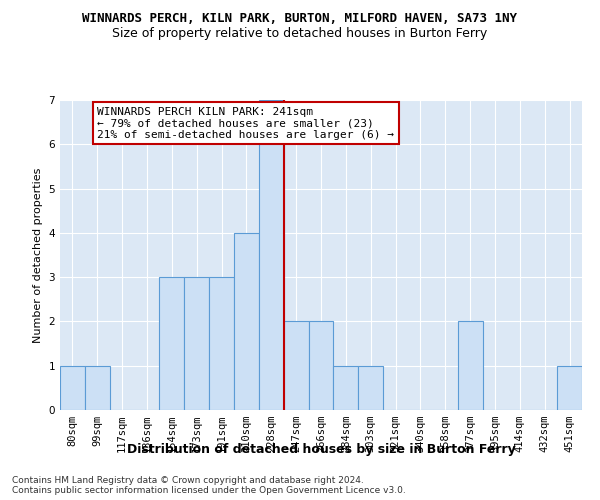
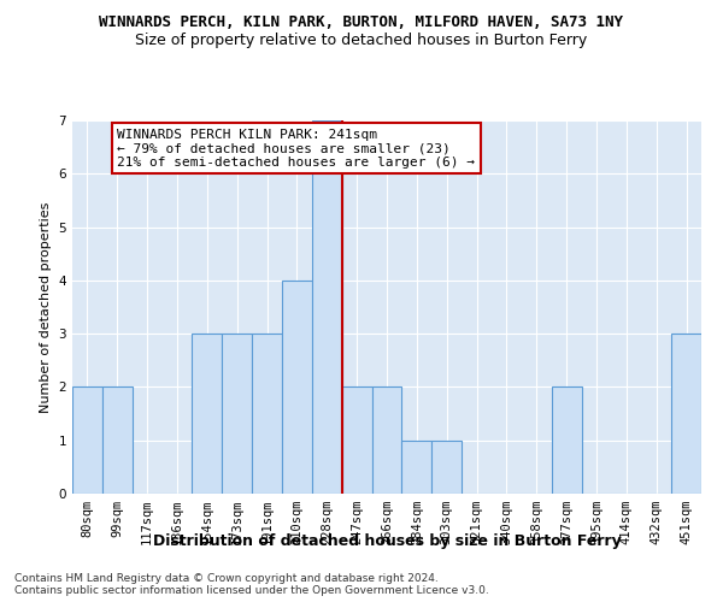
80sqm: 1 -> 2
99sqm: 1 -> 2
451sqm: 1 -> 3
